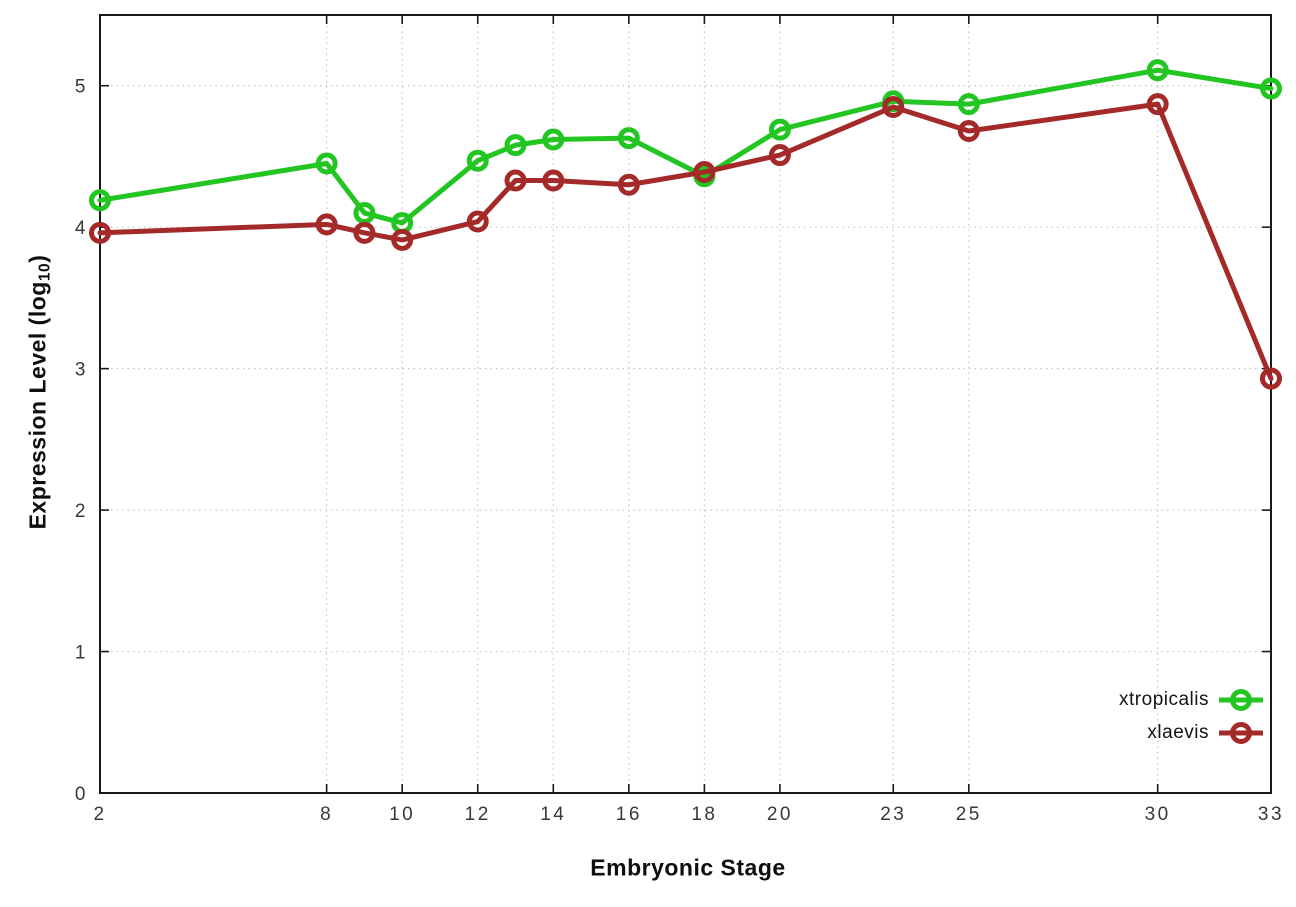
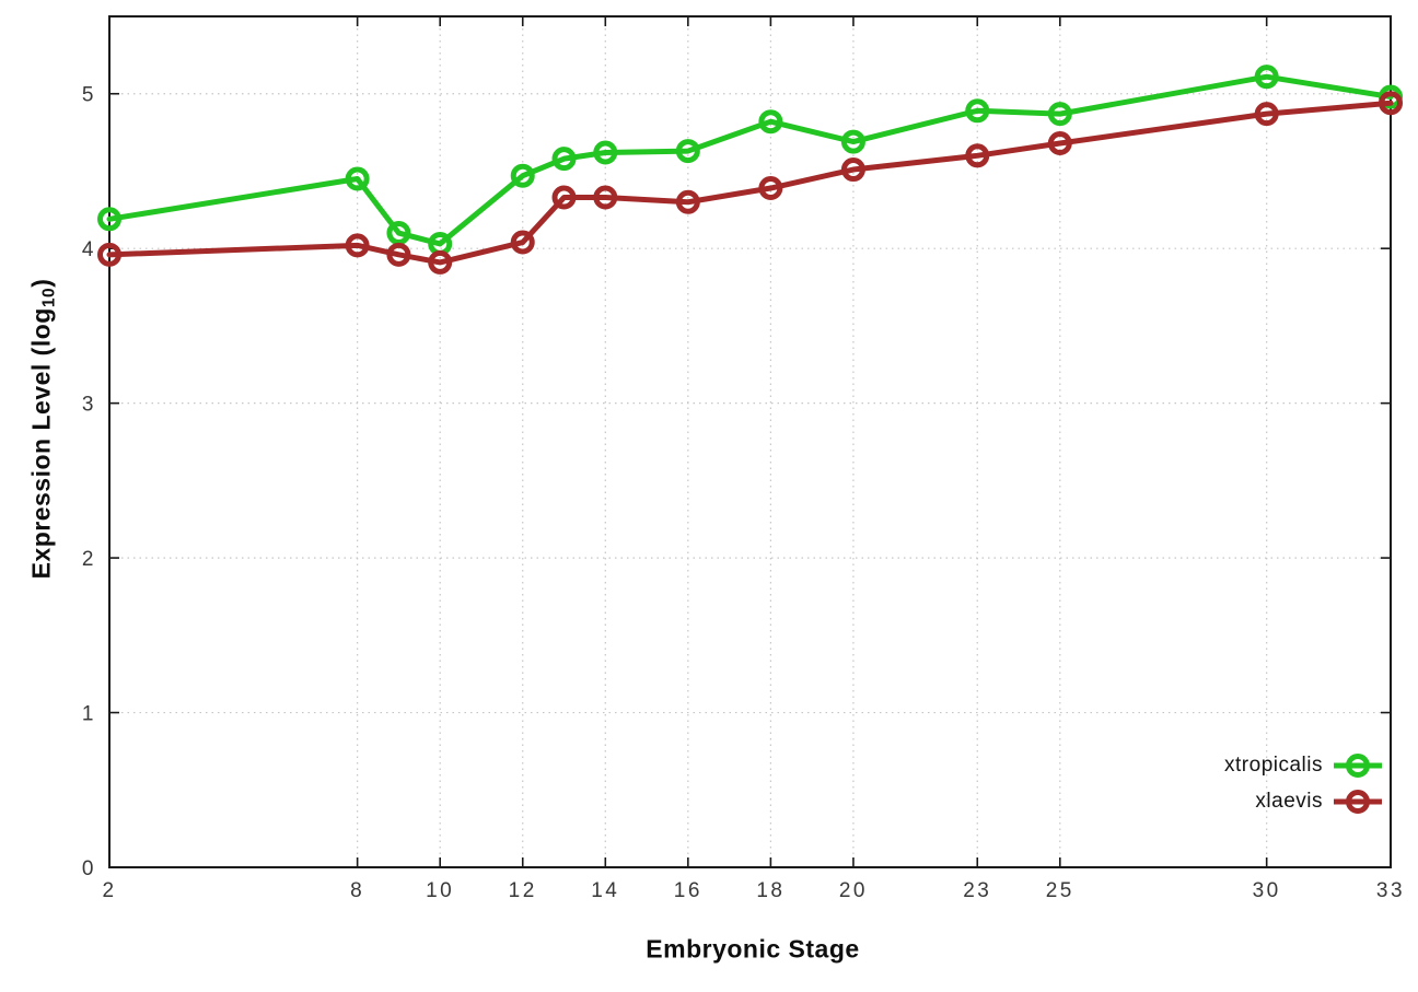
xtropicalis/18: 4.36 -> 4.82
xlaevis/23: 4.85 -> 4.60
xlaevis/33: 2.93 -> 4.94
